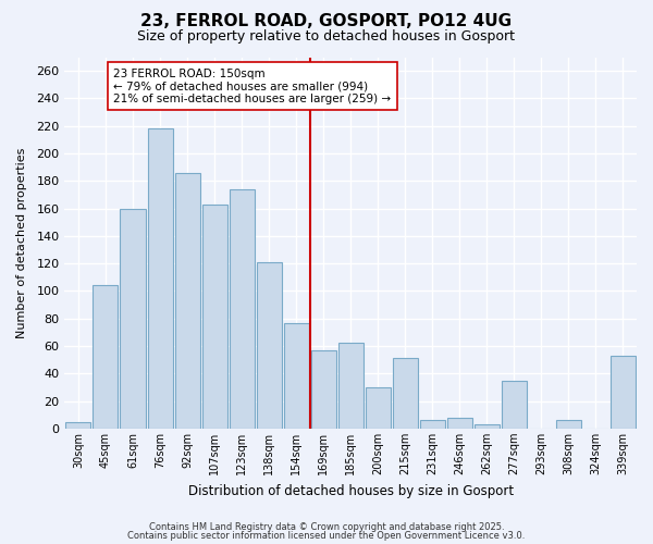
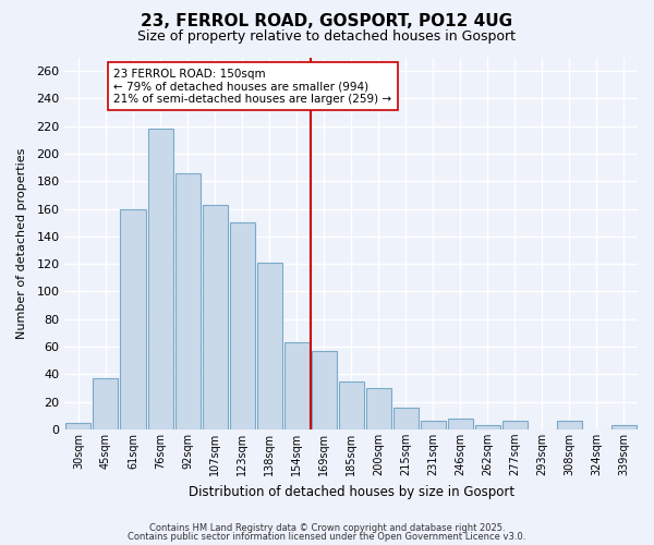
45sqm: 104 -> 37
123sqm: 174 -> 150
154sqm: 77 -> 63
185sqm: 62 -> 35
215sqm: 51 -> 16
277sqm: 35 -> 6
339sqm: 53 -> 3
